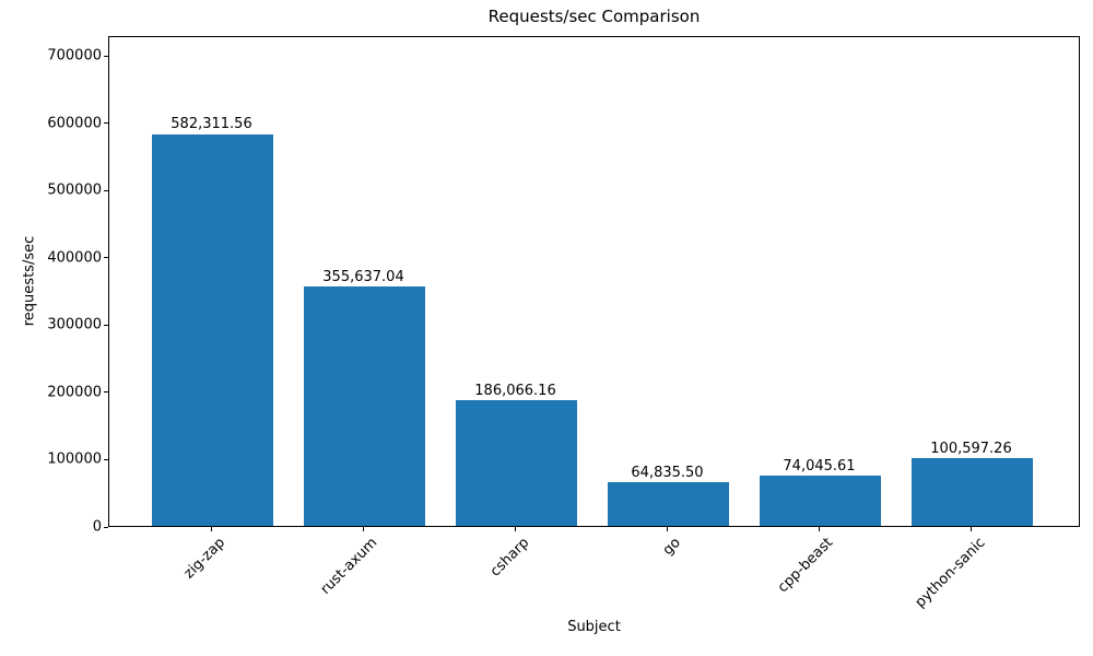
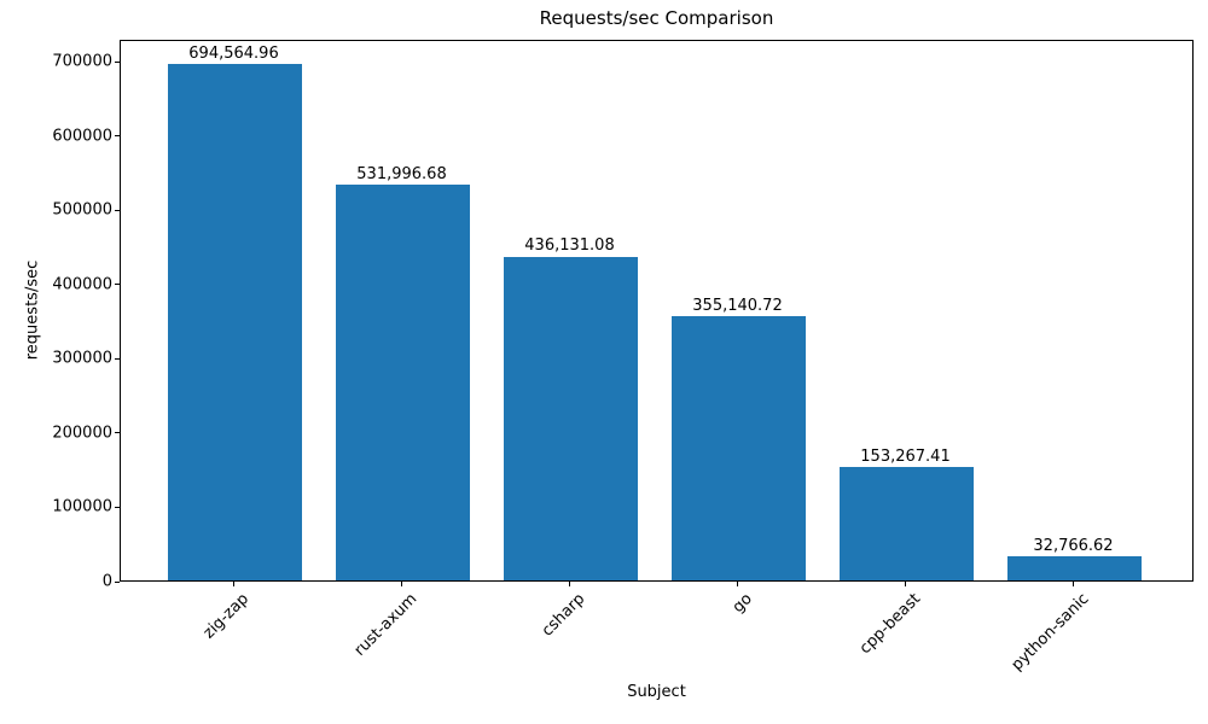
zig-zap: 582,311.56 -> 694,564.96
rust-axum: 355,637.04 -> 531,996.68
csharp: 186,066.16 -> 436,131.08
go: 64,835.50 -> 355,140.72
cpp-beast: 74,045.61 -> 153,267.41
python-sanic: 100,597.26 -> 32,766.62
